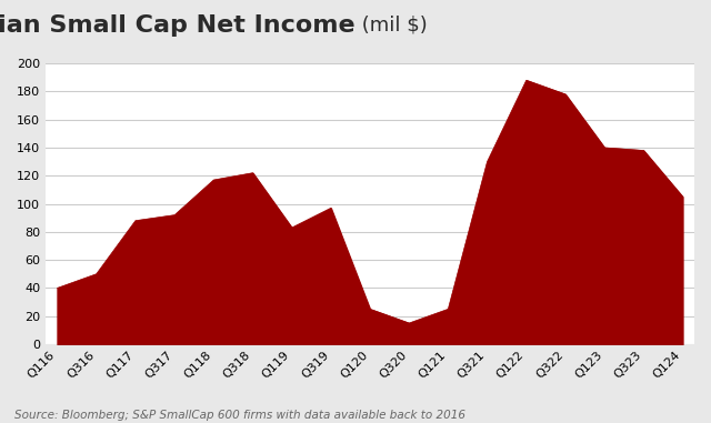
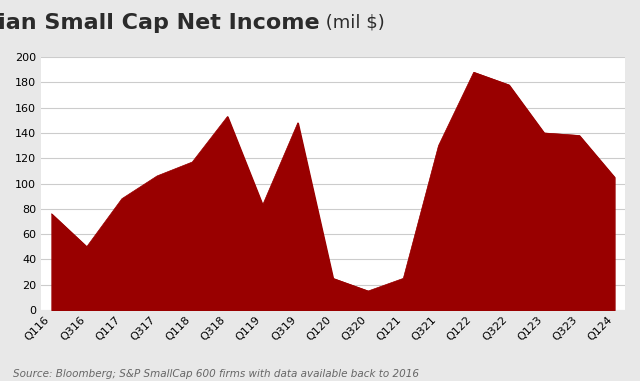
Q116: 40 -> 76
Q317: 92 -> 106
Q318: 122 -> 153
Q319: 97 -> 148
